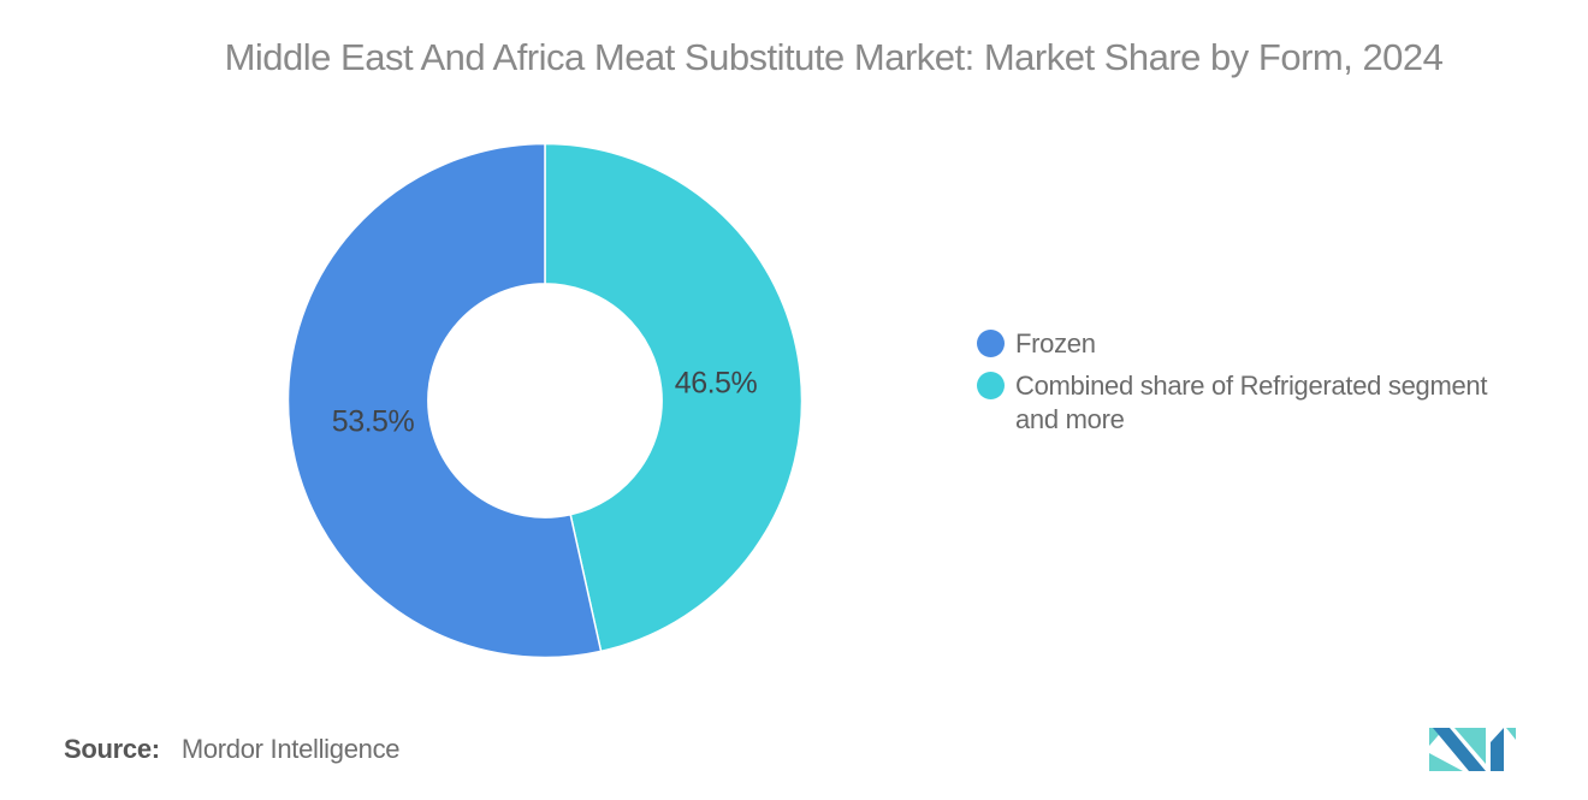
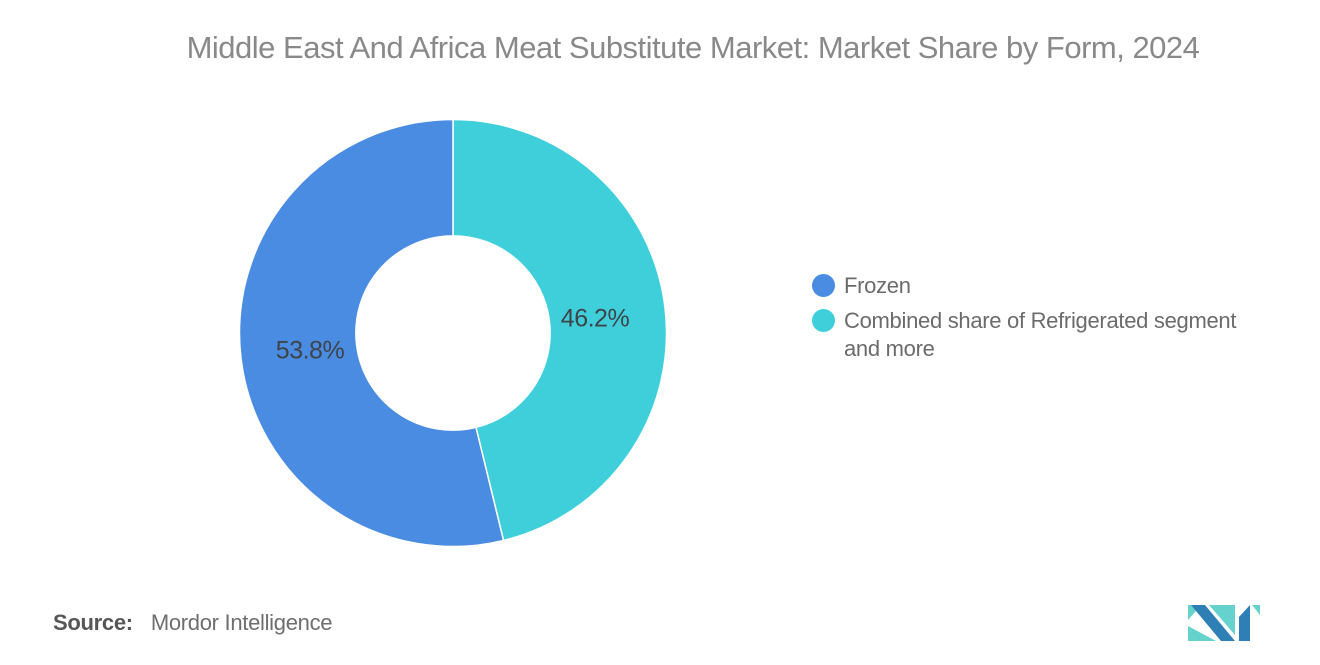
Frozen: 53.5% -> 53.8%
Combined share of Refrigerated segment and more: 46.5% -> 46.2%
